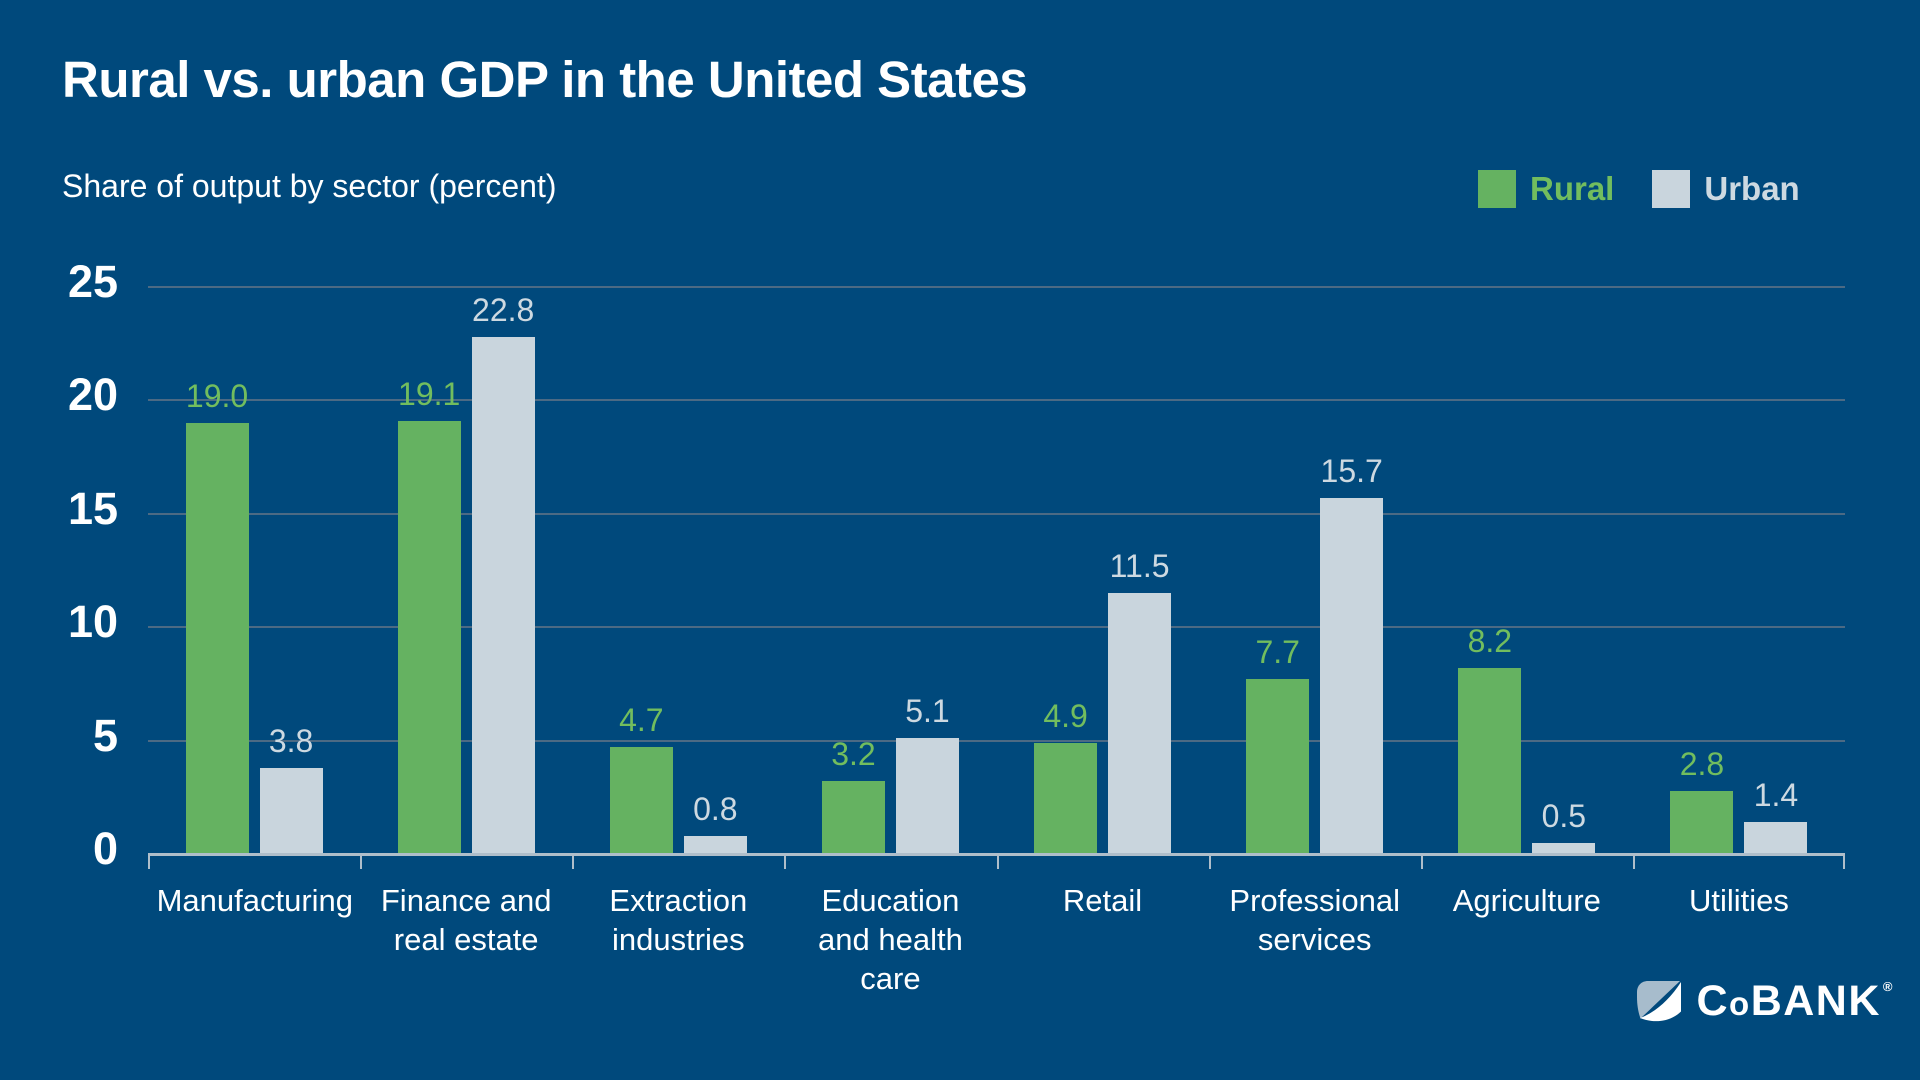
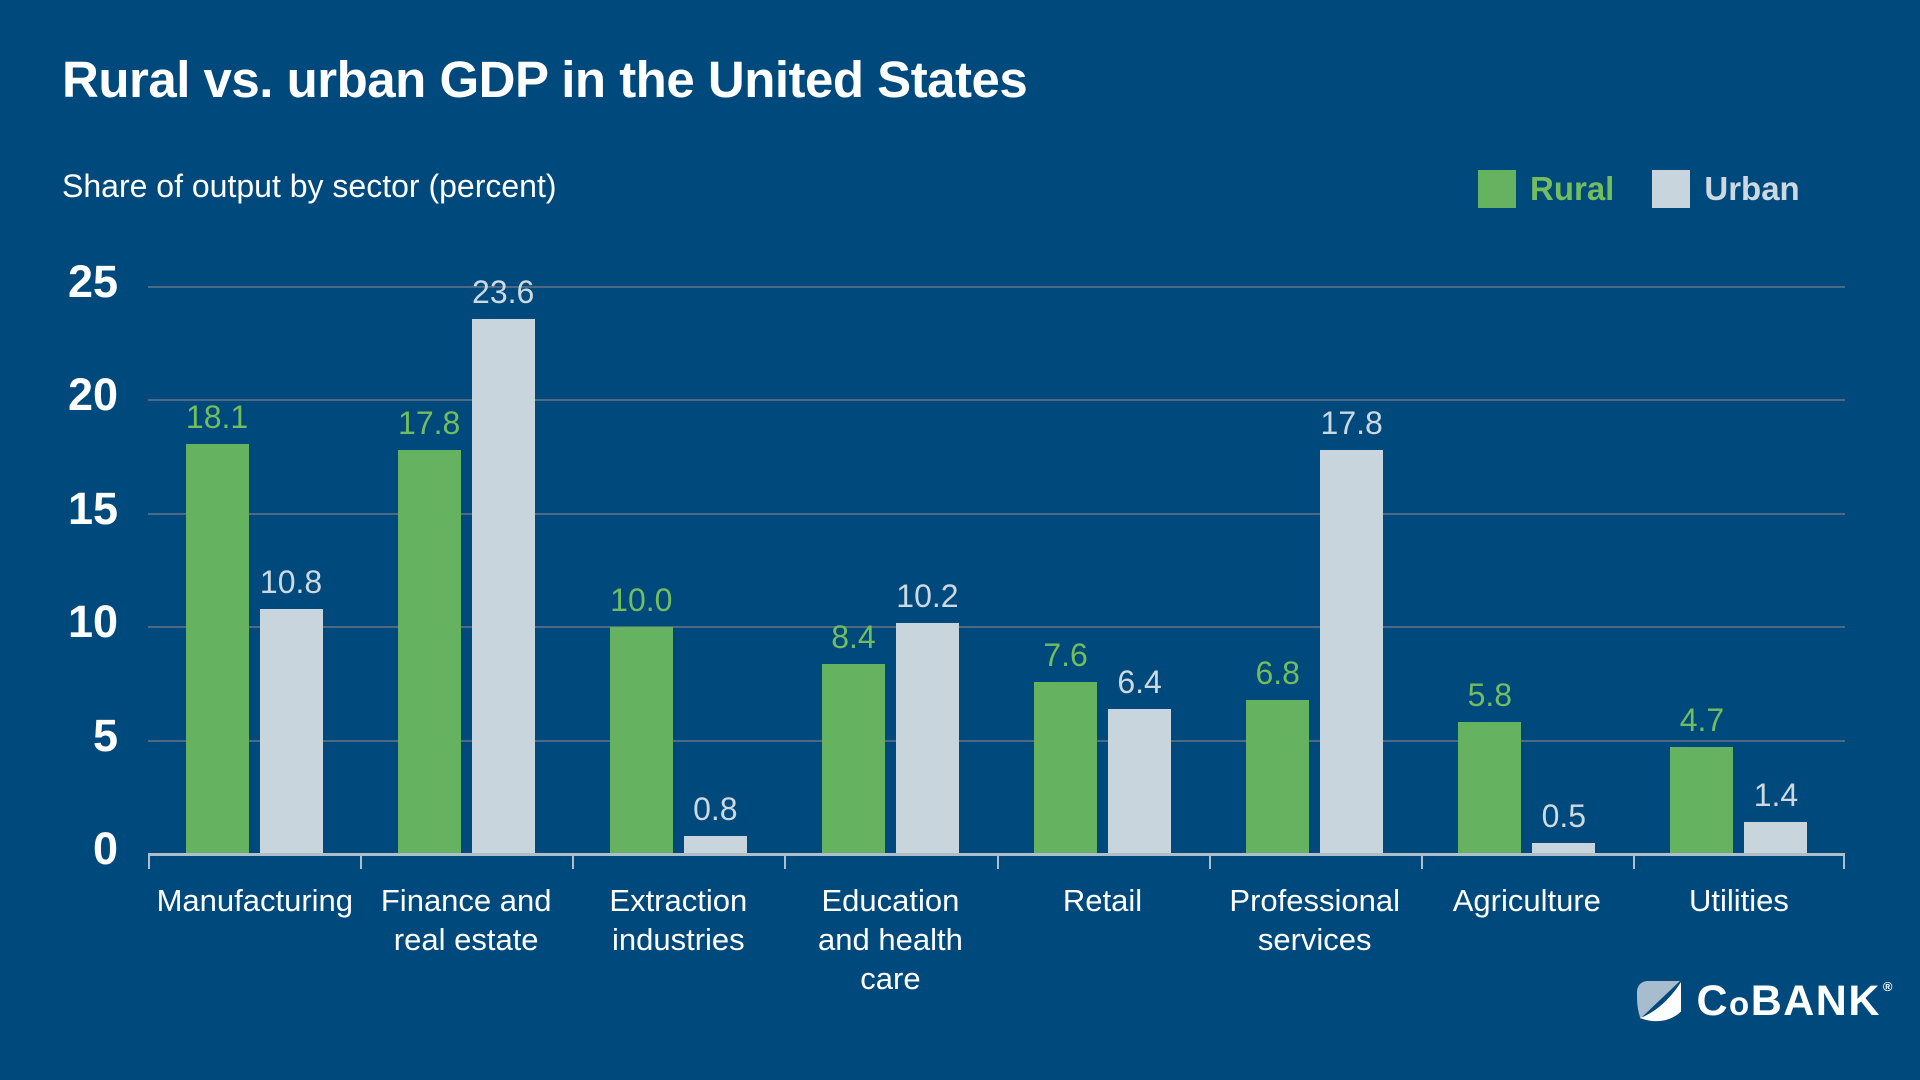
Rural/Manufacturing: 19.0 -> 18.1
Urban/Manufacturing: 3.8 -> 10.8
Rural/Finance and real estate: 19.1 -> 17.8
Urban/Finance and real estate: 22.8 -> 23.6
Rural/Extraction industries: 4.7 -> 10.0
Rural/Education and health care: 3.2 -> 8.4
Urban/Education and health care: 5.1 -> 10.2
Rural/Retail: 4.9 -> 7.6
Urban/Retail: 11.5 -> 6.4
Rural/Professional services: 7.7 -> 6.8
Urban/Professional services: 15.7 -> 17.8
Rural/Agriculture: 8.2 -> 5.8
Rural/Utilities: 2.8 -> 4.7
